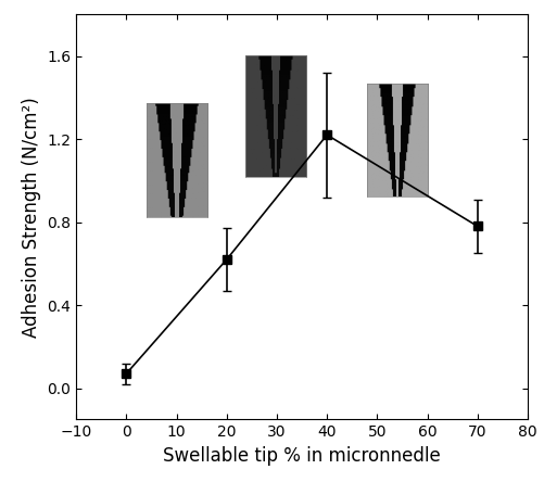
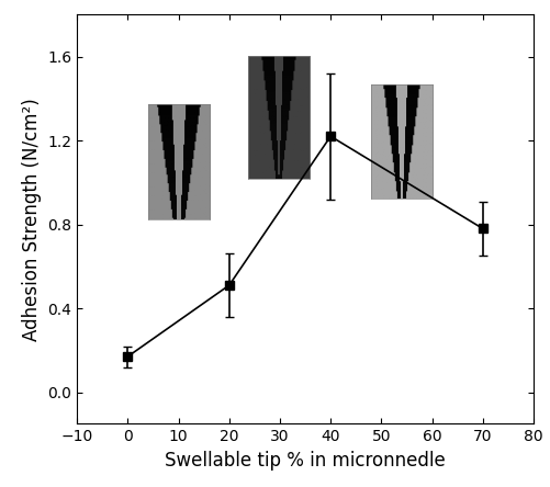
0: 0.07 -> 0.17
20: 0.62 -> 0.51
